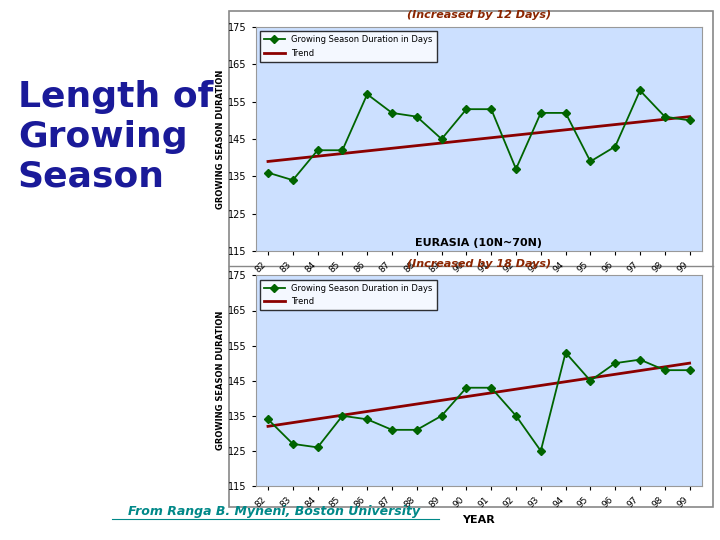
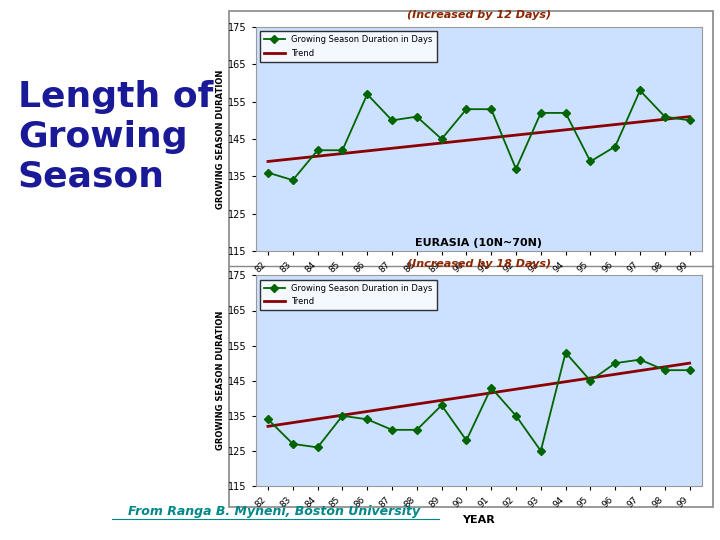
Growing Season Duration in Days/87: 152 -> 150
Growing Season Duration in Days/89: 135 -> 138
Growing Season Duration in Days/90: 143 -> 128
